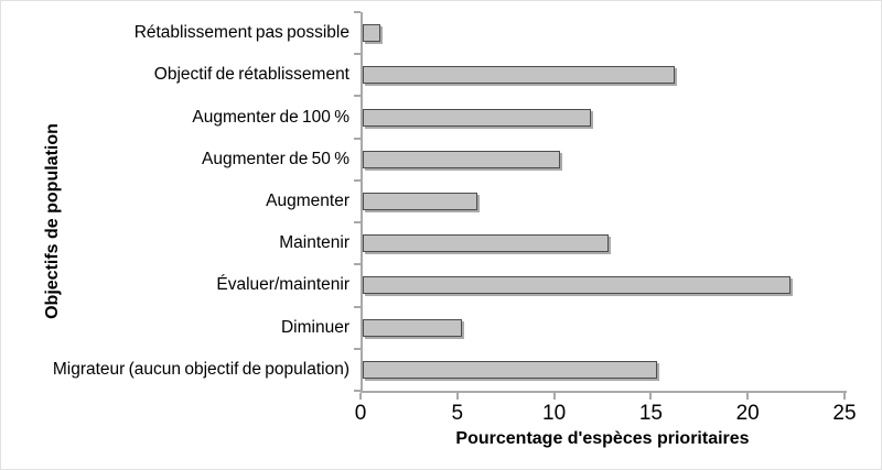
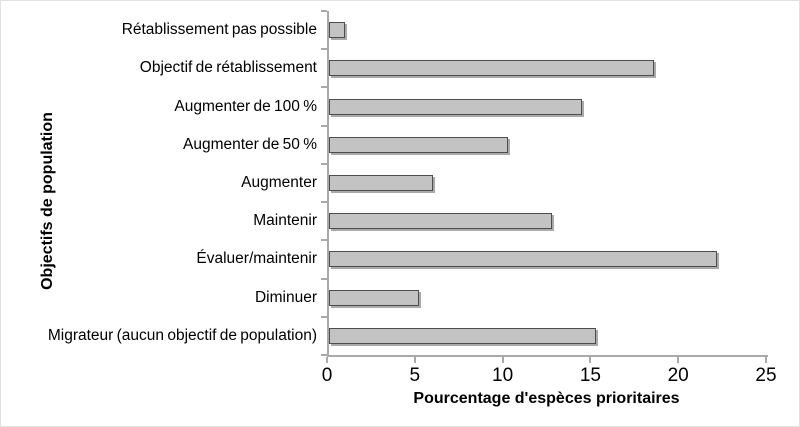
Objectif de rétablissement: 16.1 -> 18.5
Augmenter de 100 %: 11.8 -> 14.4
